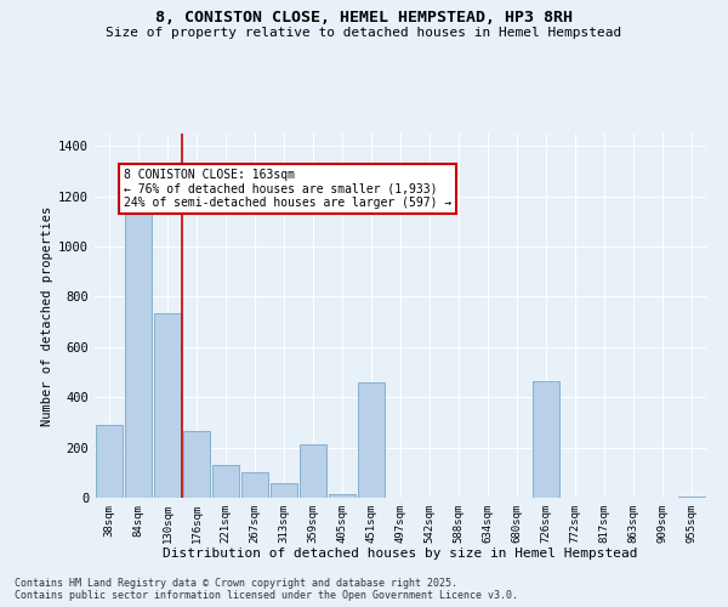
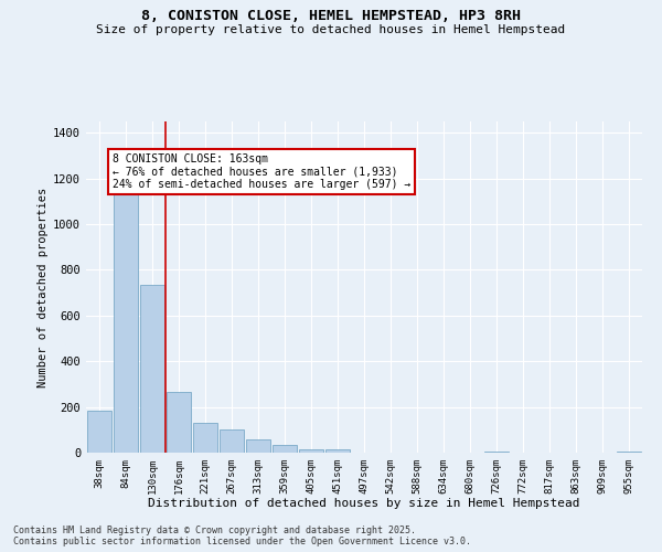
38sqm: 290 -> 185
359sqm: 215 -> 35
451sqm: 460 -> 15
726sqm: 465 -> 5
